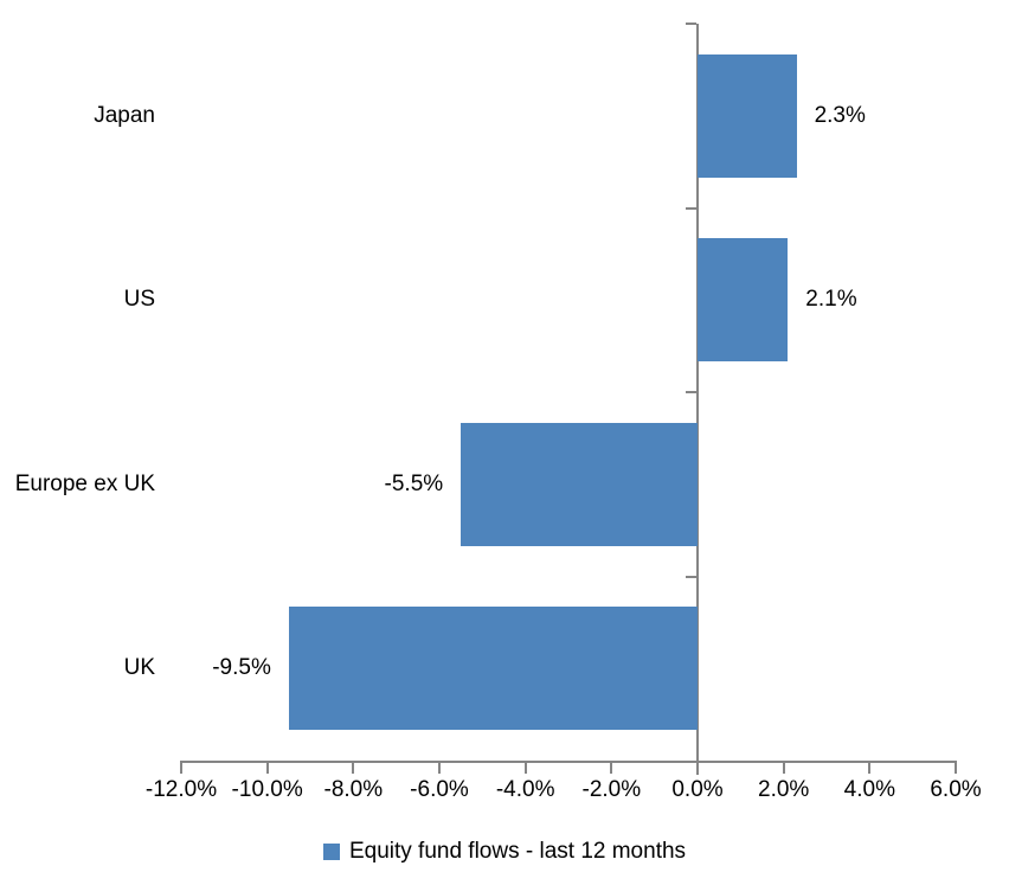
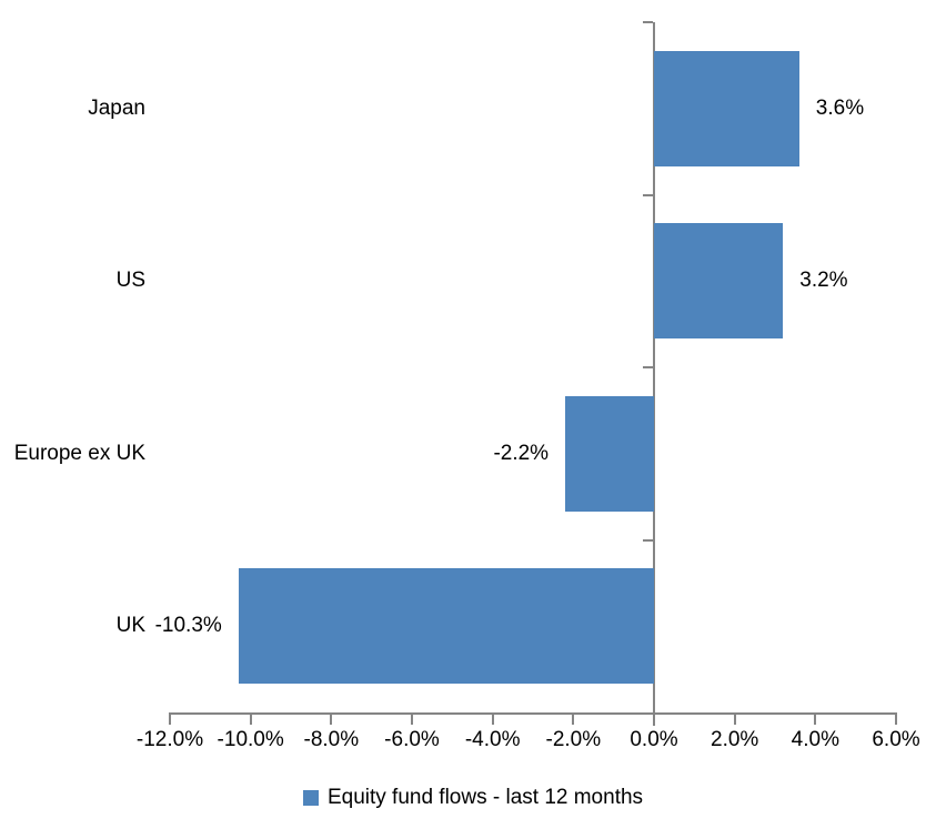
Japan: 2.3% -> 3.6%
US: 2.1% -> 3.2%
Europe ex UK: -5.5% -> -2.2%
UK: -9.5% -> -10.3%
